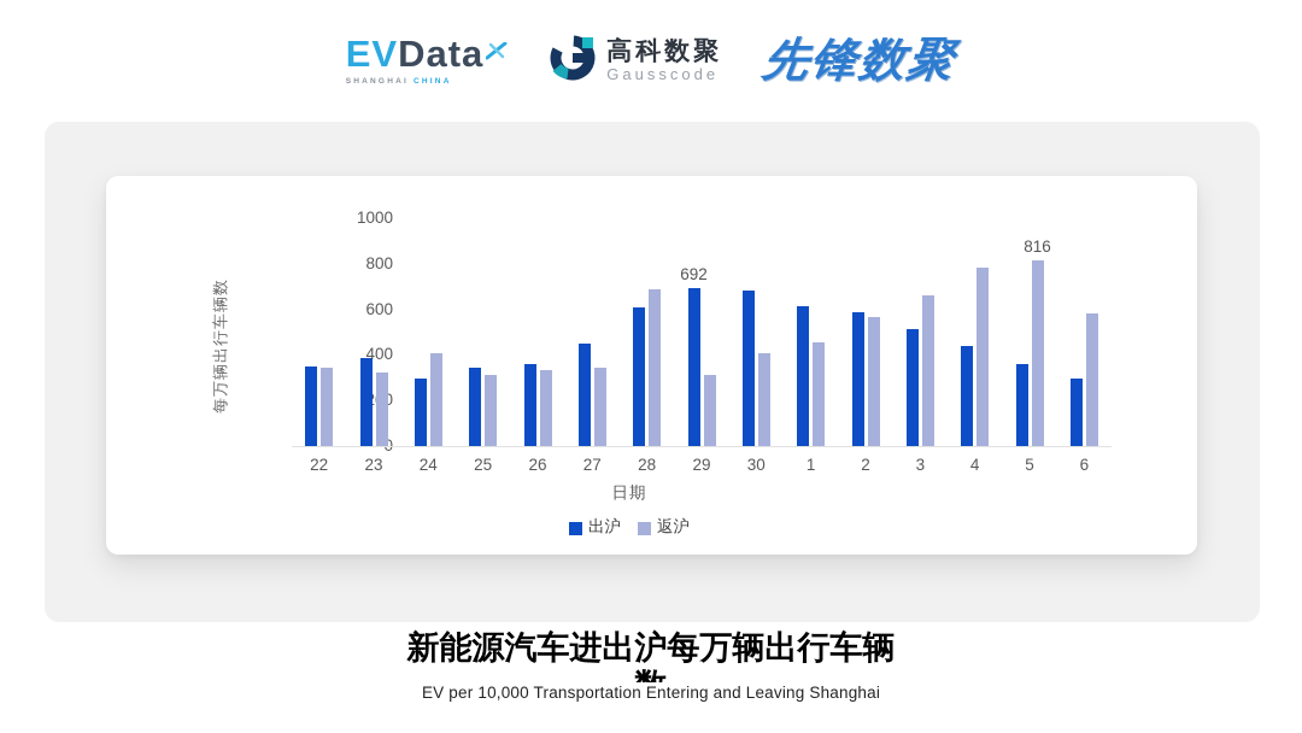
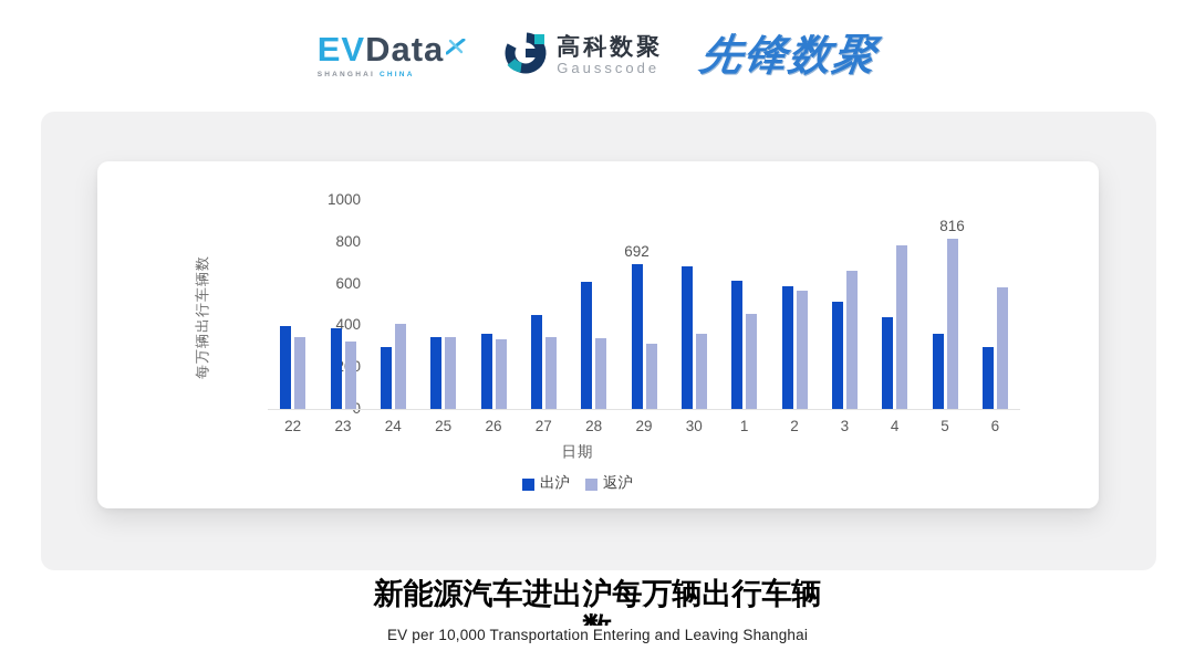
出沪/22: 350 -> 400
返沪/25: 310 -> 340
返沪/28: 690 -> 340
返沪/30: 410 -> 360
